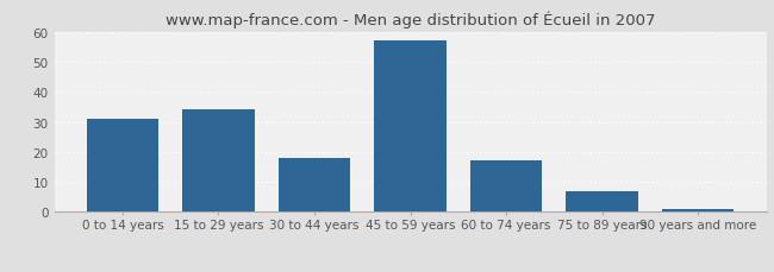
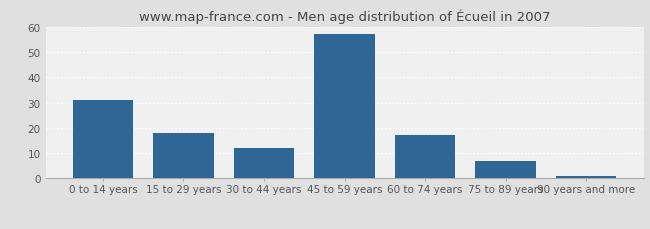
15 to 29 years: 34 -> 18
30 to 44 years: 18 -> 12
